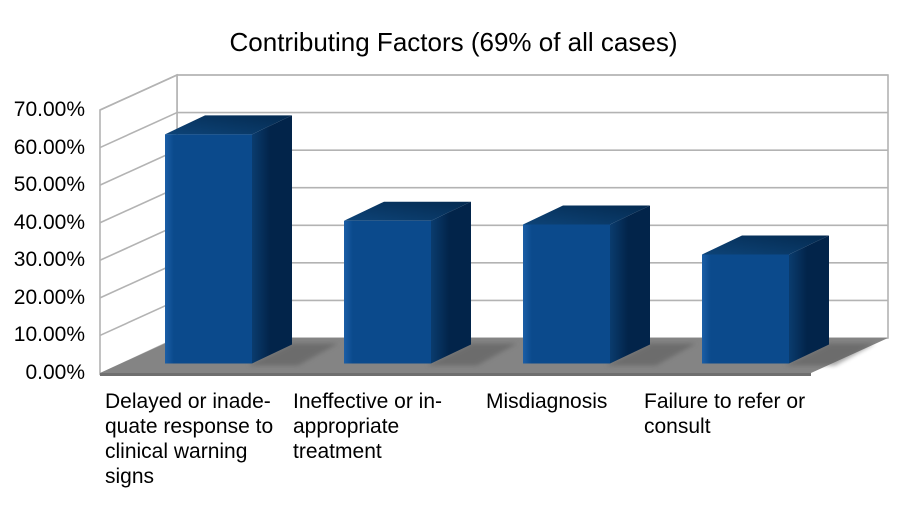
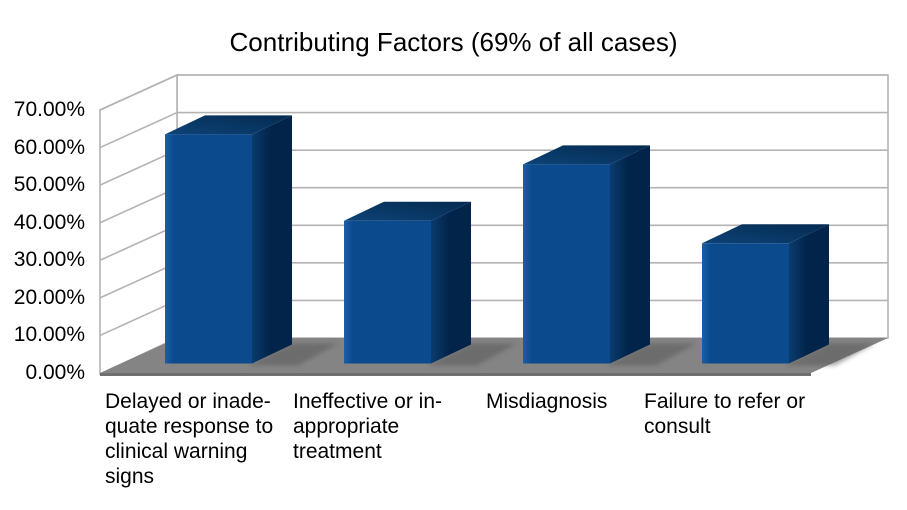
Misdiagnosis: 37% -> 53%
Failure to refer or consult: 29% -> 32%
